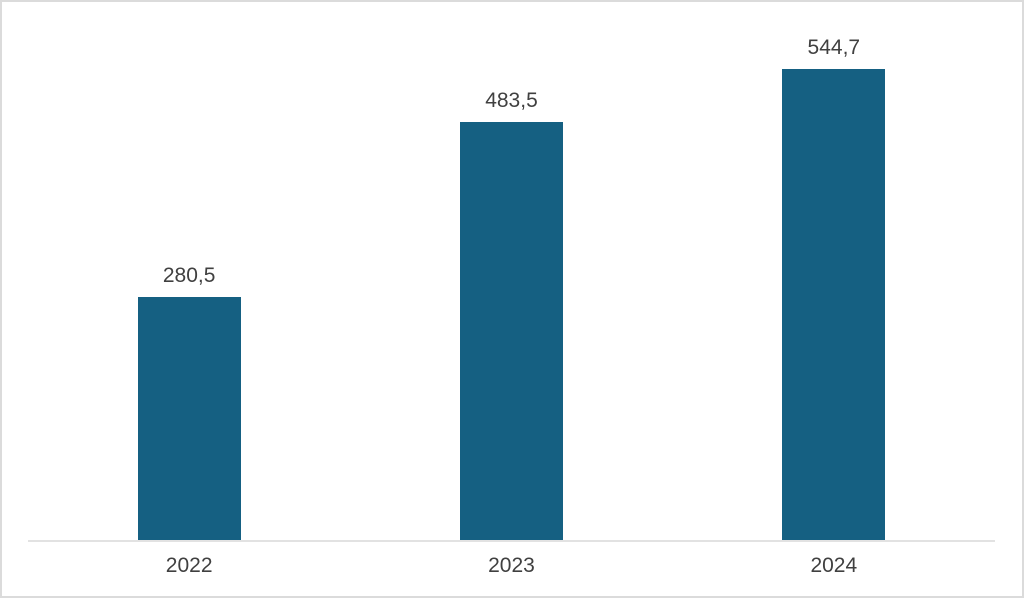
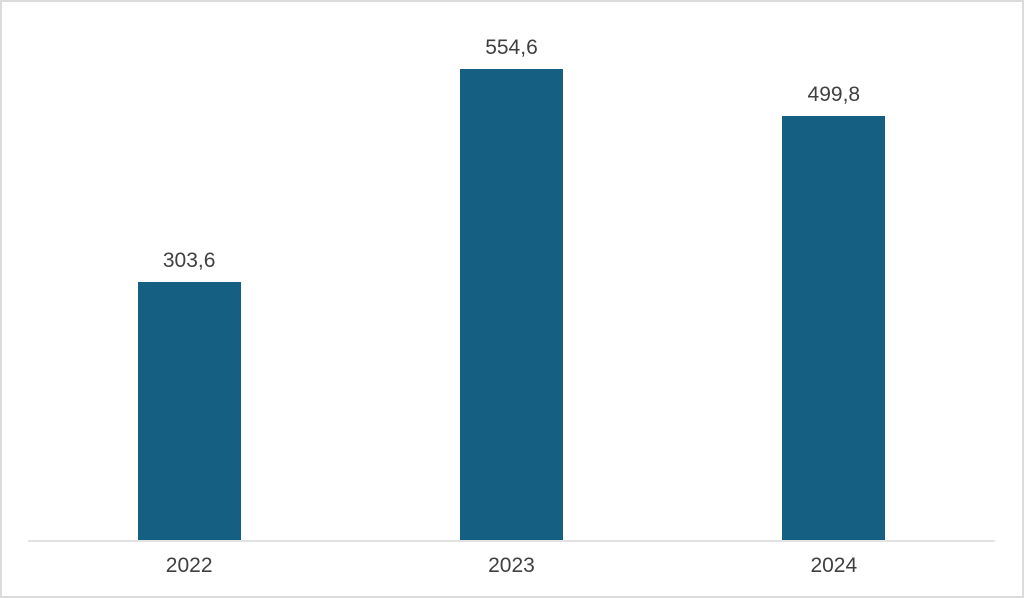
2022: 280,5 -> 303,6
2023: 483,5 -> 554,6
2024: 544,7 -> 499,8
